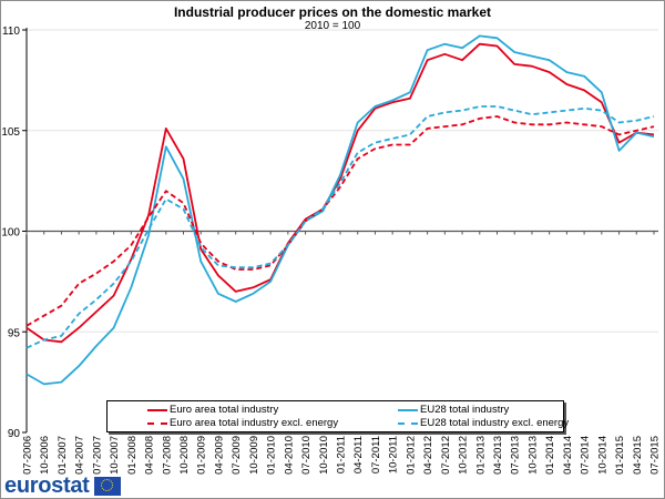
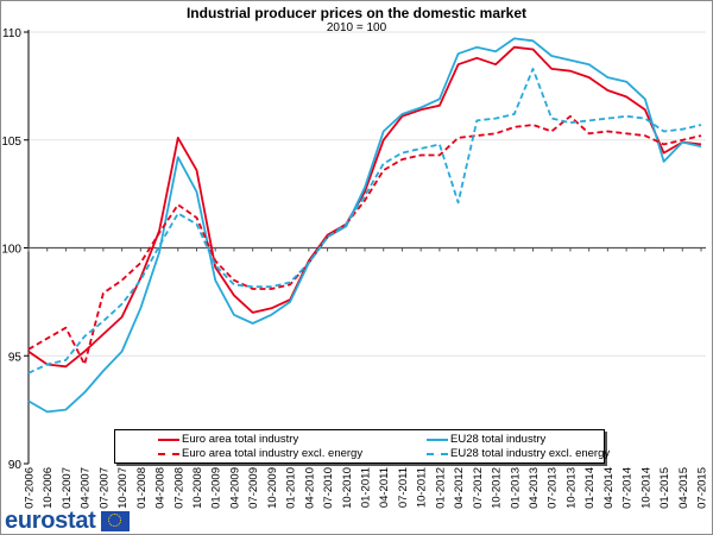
Euro area total industry excl. energy/04-2007: 97.4 -> 94.6
EU28 total industry excl. energy/04-2012: 105.7 -> 102.1
EU28 total industry excl. energy/04-2013: 106.2 -> 108.3
Euro area total industry excl. energy/10-2013: 105.3 -> 106.1
